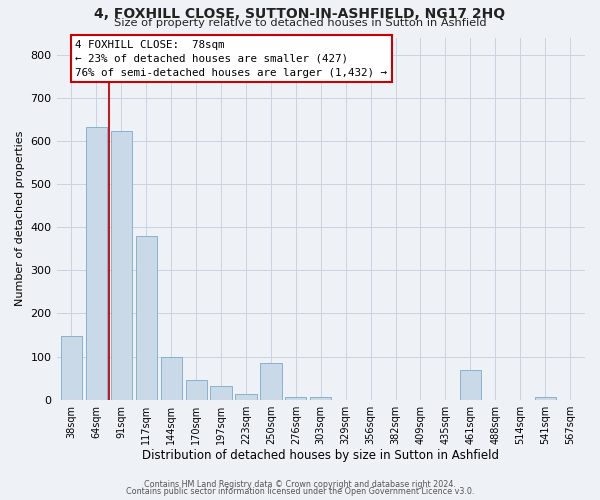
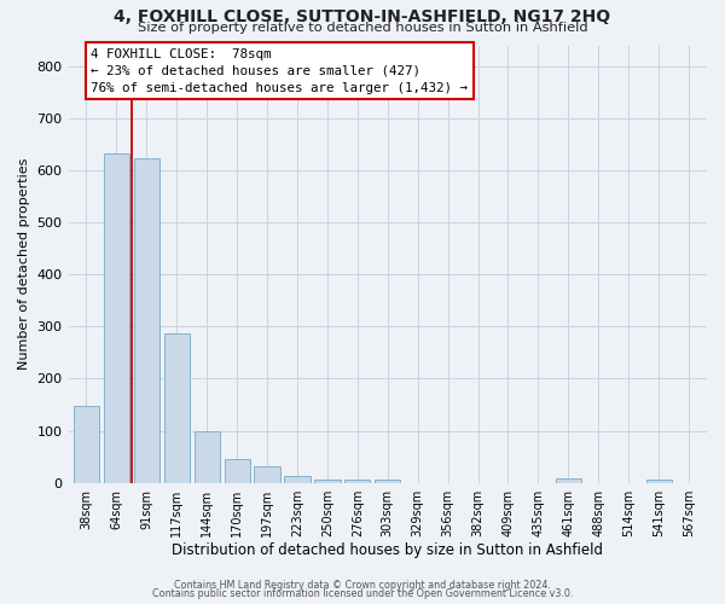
117sqm: 380 -> 287
250sqm: 85 -> 6
461sqm: 70 -> 8
